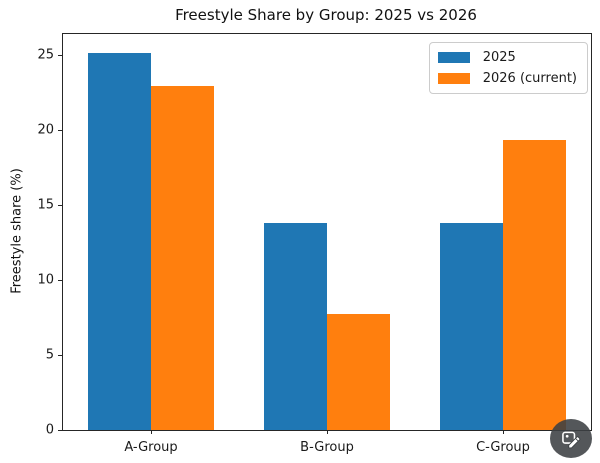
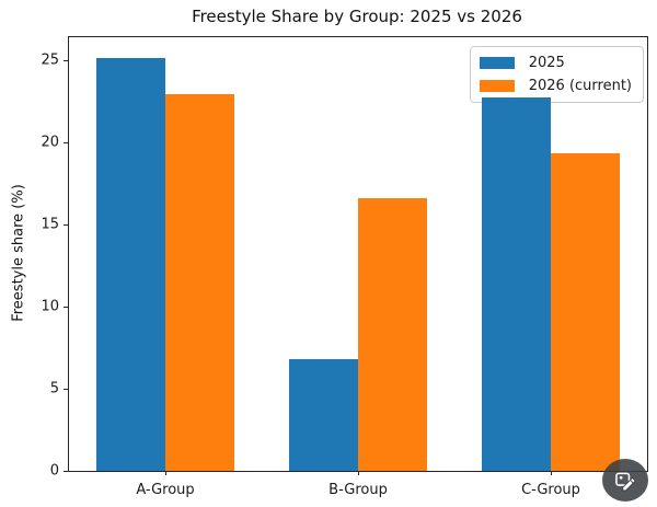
2025/B-Group: 13.8 -> 6.8
2026 (current)/B-Group: 7.7 -> 16.6
2025/C-Group: 13.8 -> 22.7
